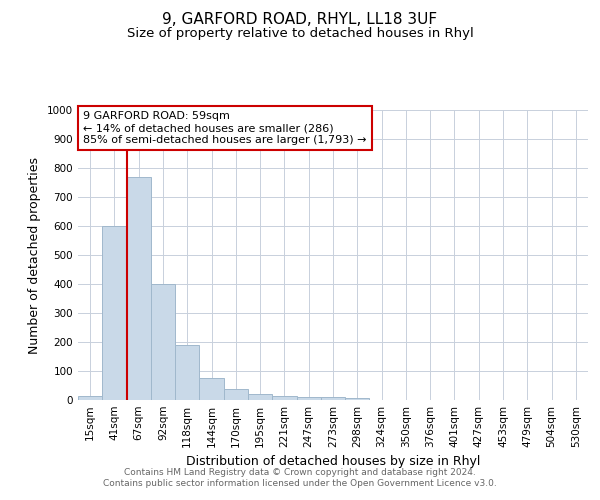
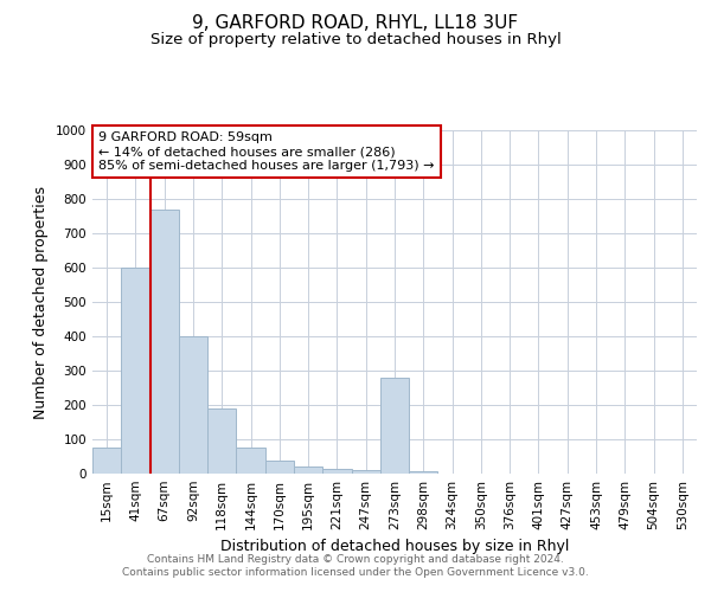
15sqm: 15 -> 75
273sqm: 10 -> 280
